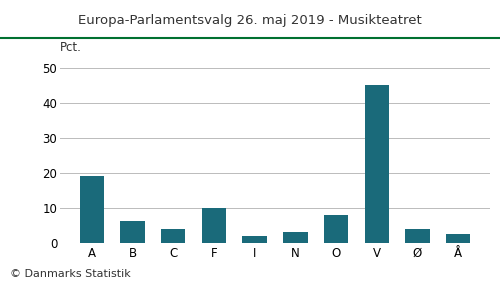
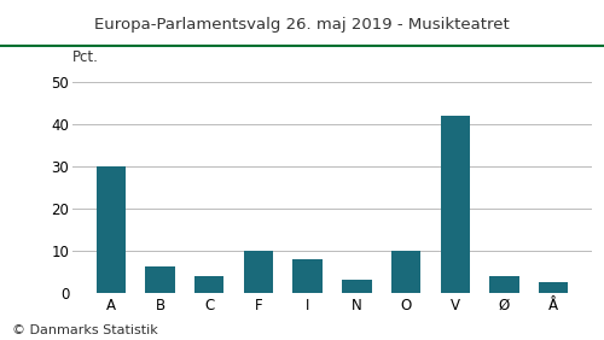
A: 19.0 -> 30.0
I: 2.0 -> 8.0
O: 7.8 -> 10.0
V: 45.0 -> 42.0
